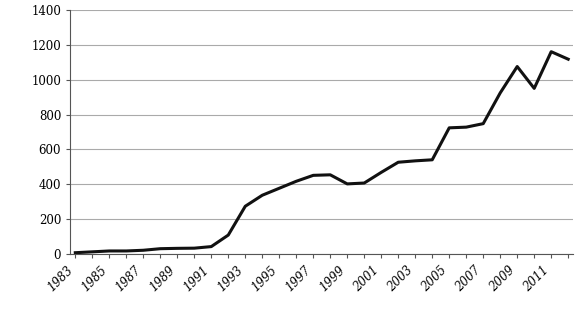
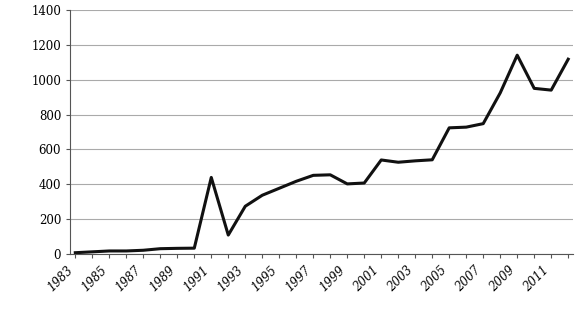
1991: 40 -> 440
2001: 470 -> 540
2009: 1080 -> 1140
2011: 1160 -> 940
